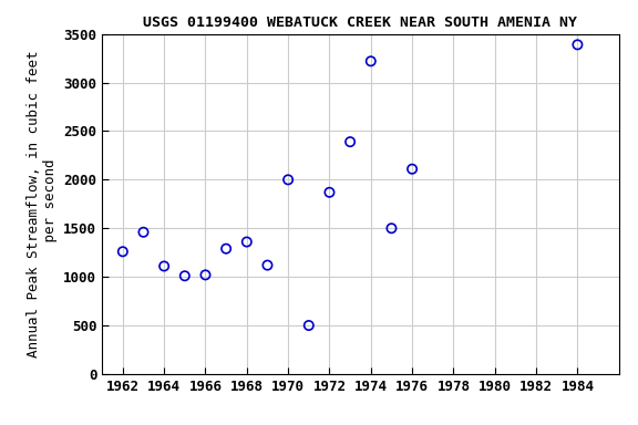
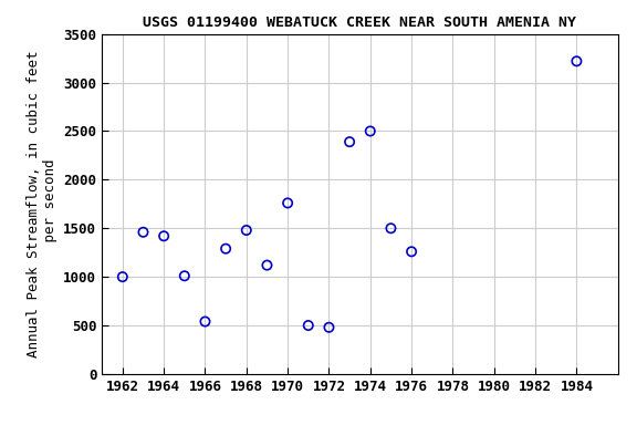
1962: 1260 -> 1000
1964: 1110 -> 1420
1966: 1020 -> 540
1968: 1360 -> 1480
1970: 2000 -> 1760
1972: 1870 -> 480
1974: 3220 -> 2500
1976: 2110 -> 1260
1984: 3390 -> 3220
